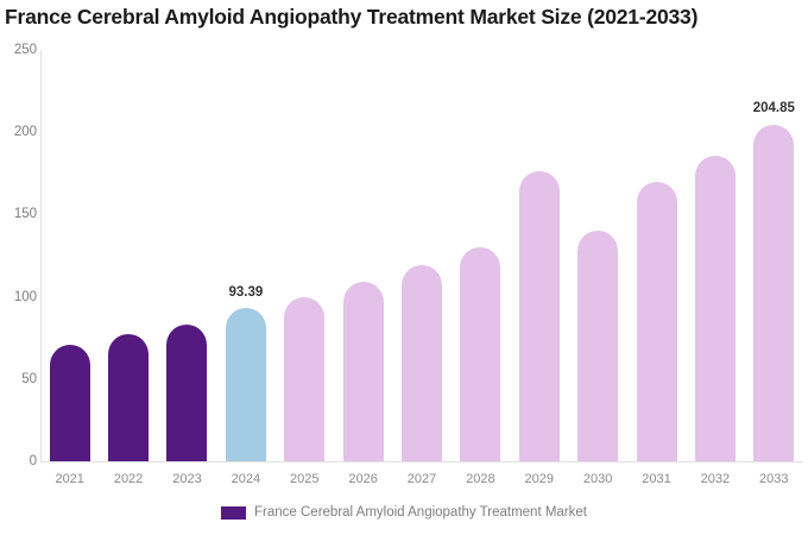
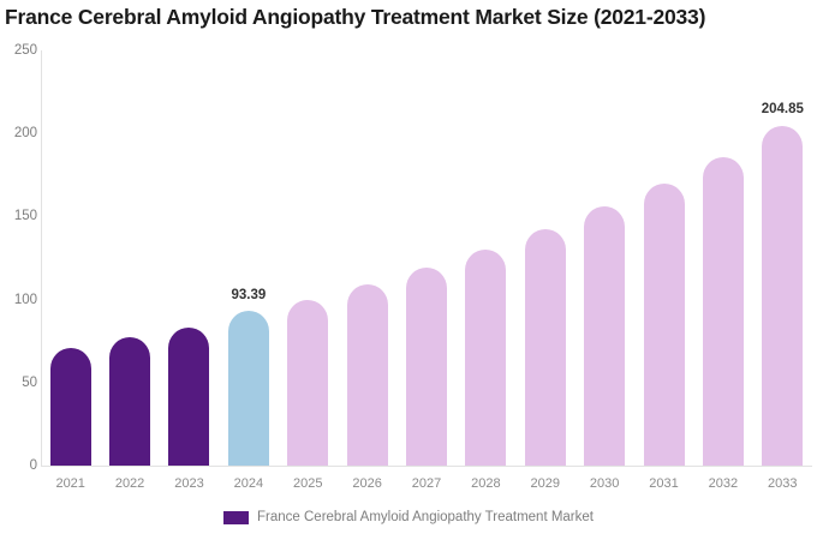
2029: 176 -> 142
2030: 140 -> 156
